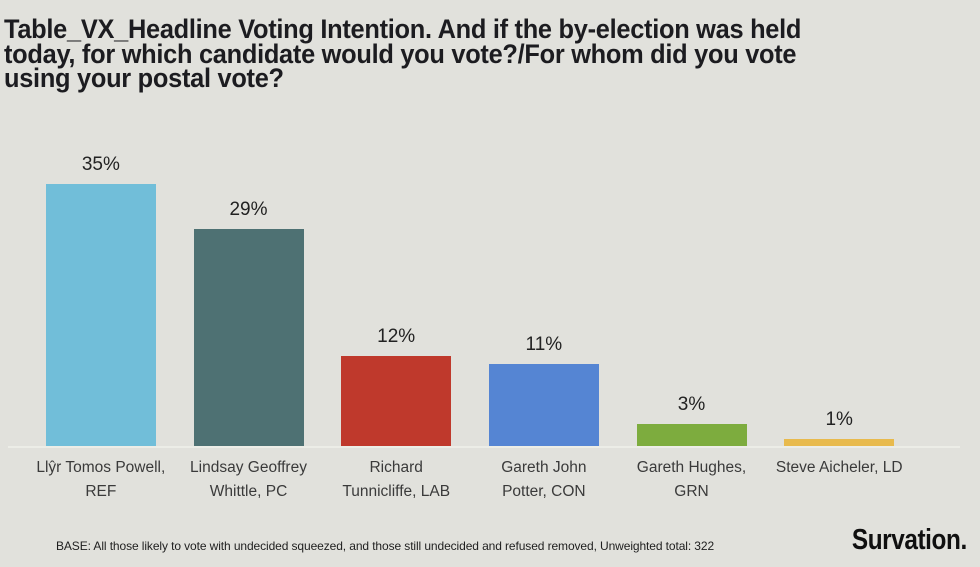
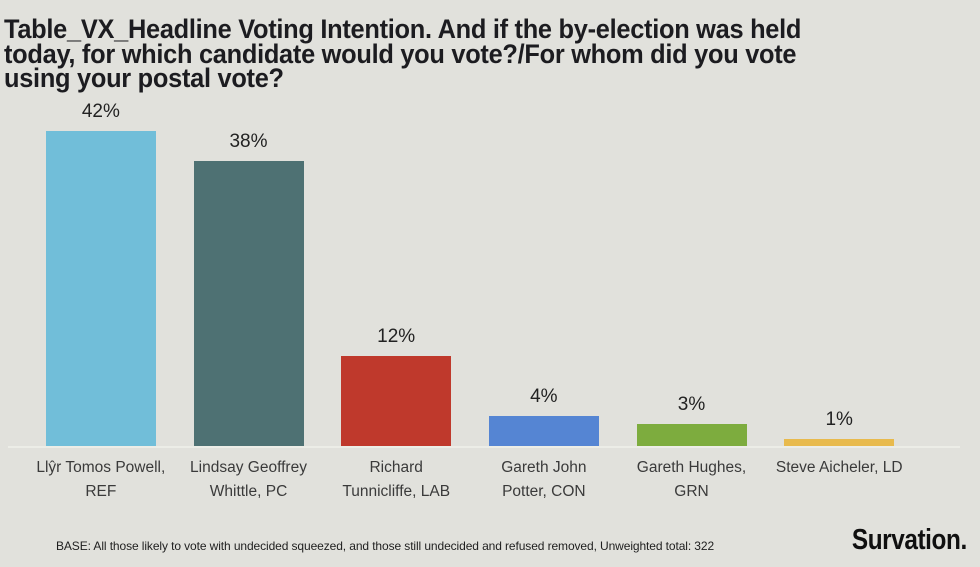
Llŷr Tomos Powell, REF: 35% -> 42%
Lindsay Geoffrey Whittle, PC: 29% -> 38%
Gareth John Potter, CON: 11% -> 4%
